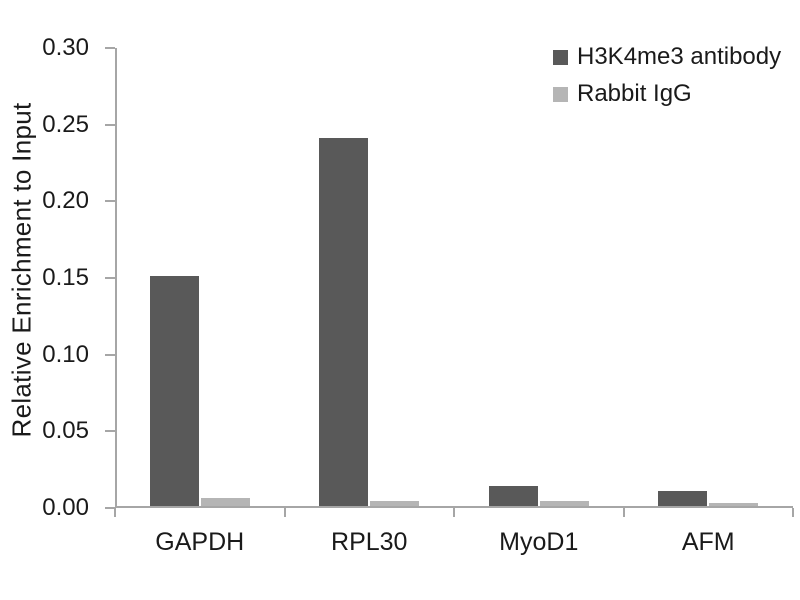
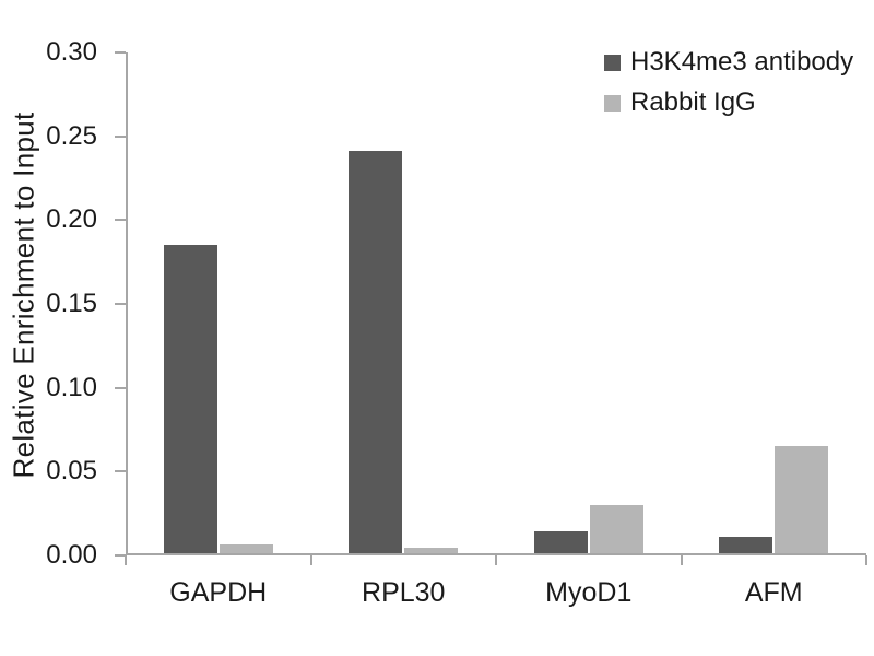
H3K4me3 antibody/GAPDH: 0.150 -> 0.184
Rabbit IgG/MyoD1: 0.003 -> 0.029
Rabbit IgG/AFM: 0.002 -> 0.064
